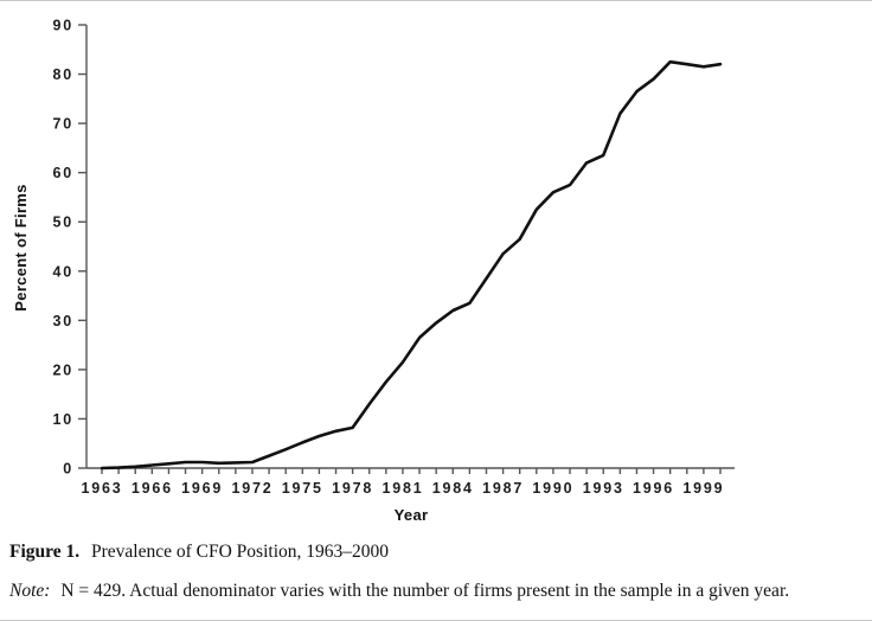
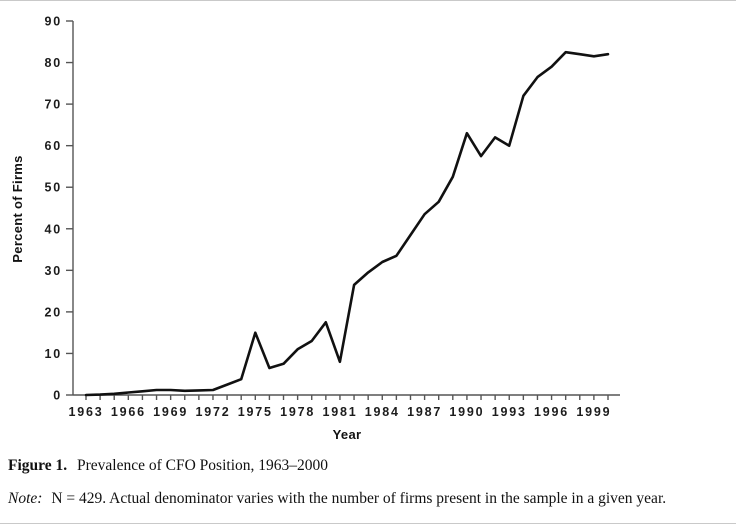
1975: 5 -> 15
1978: 8 -> 11
1981: 22 -> 8
1990: 56 -> 63
1993: 64 -> 60
